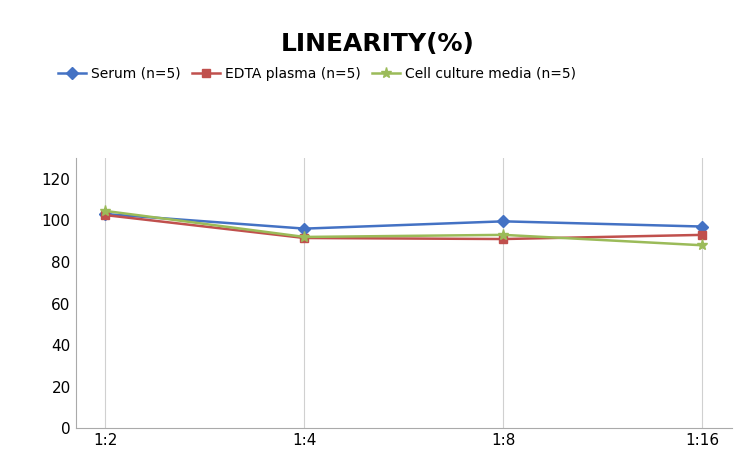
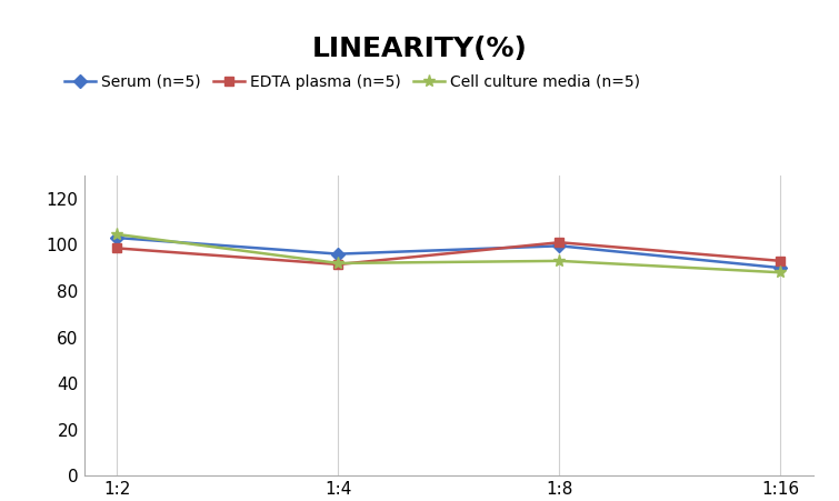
EDTA plasma (n=5)/1:2: 102.5 -> 98.5
EDTA plasma (n=5)/1:8: 91.0 -> 101.0
Serum (n=5)/1:16: 97.0 -> 90.0
